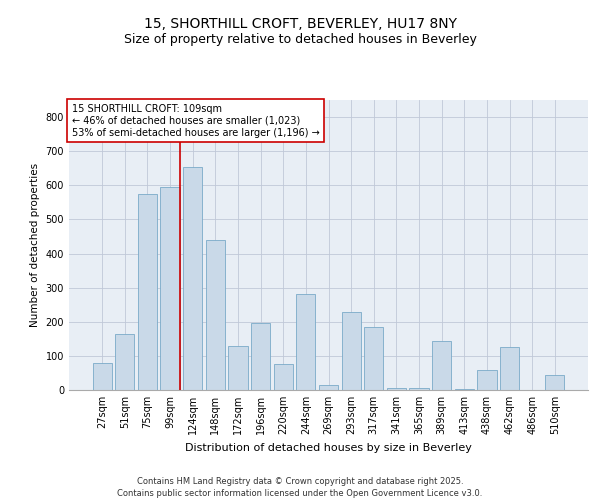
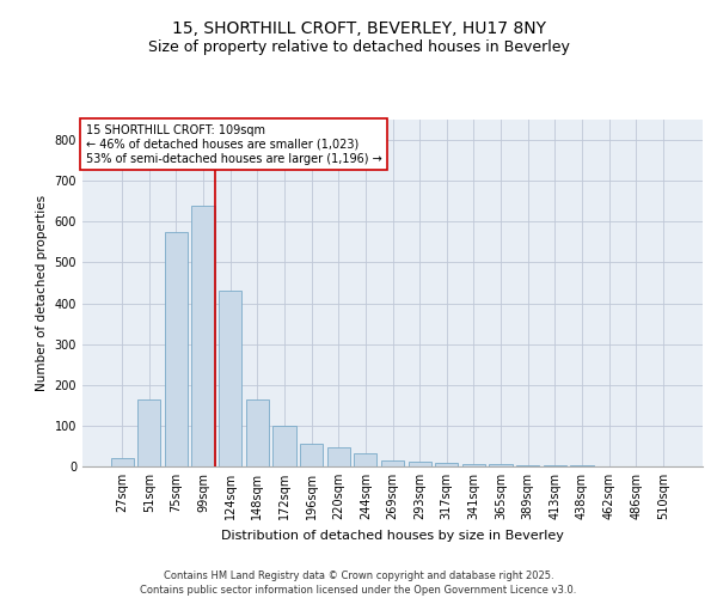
27sqm: 80 -> 20
99sqm: 595 -> 640
124sqm: 655 -> 430
148sqm: 440 -> 165
172sqm: 130 -> 100
196sqm: 195 -> 55
220sqm: 75 -> 48
244sqm: 280 -> 33
293sqm: 230 -> 12
317sqm: 185 -> 9
389sqm: 145 -> 4
438sqm: 60 -> 2
462sqm: 125 -> 1
510sqm: 45 -> 1
